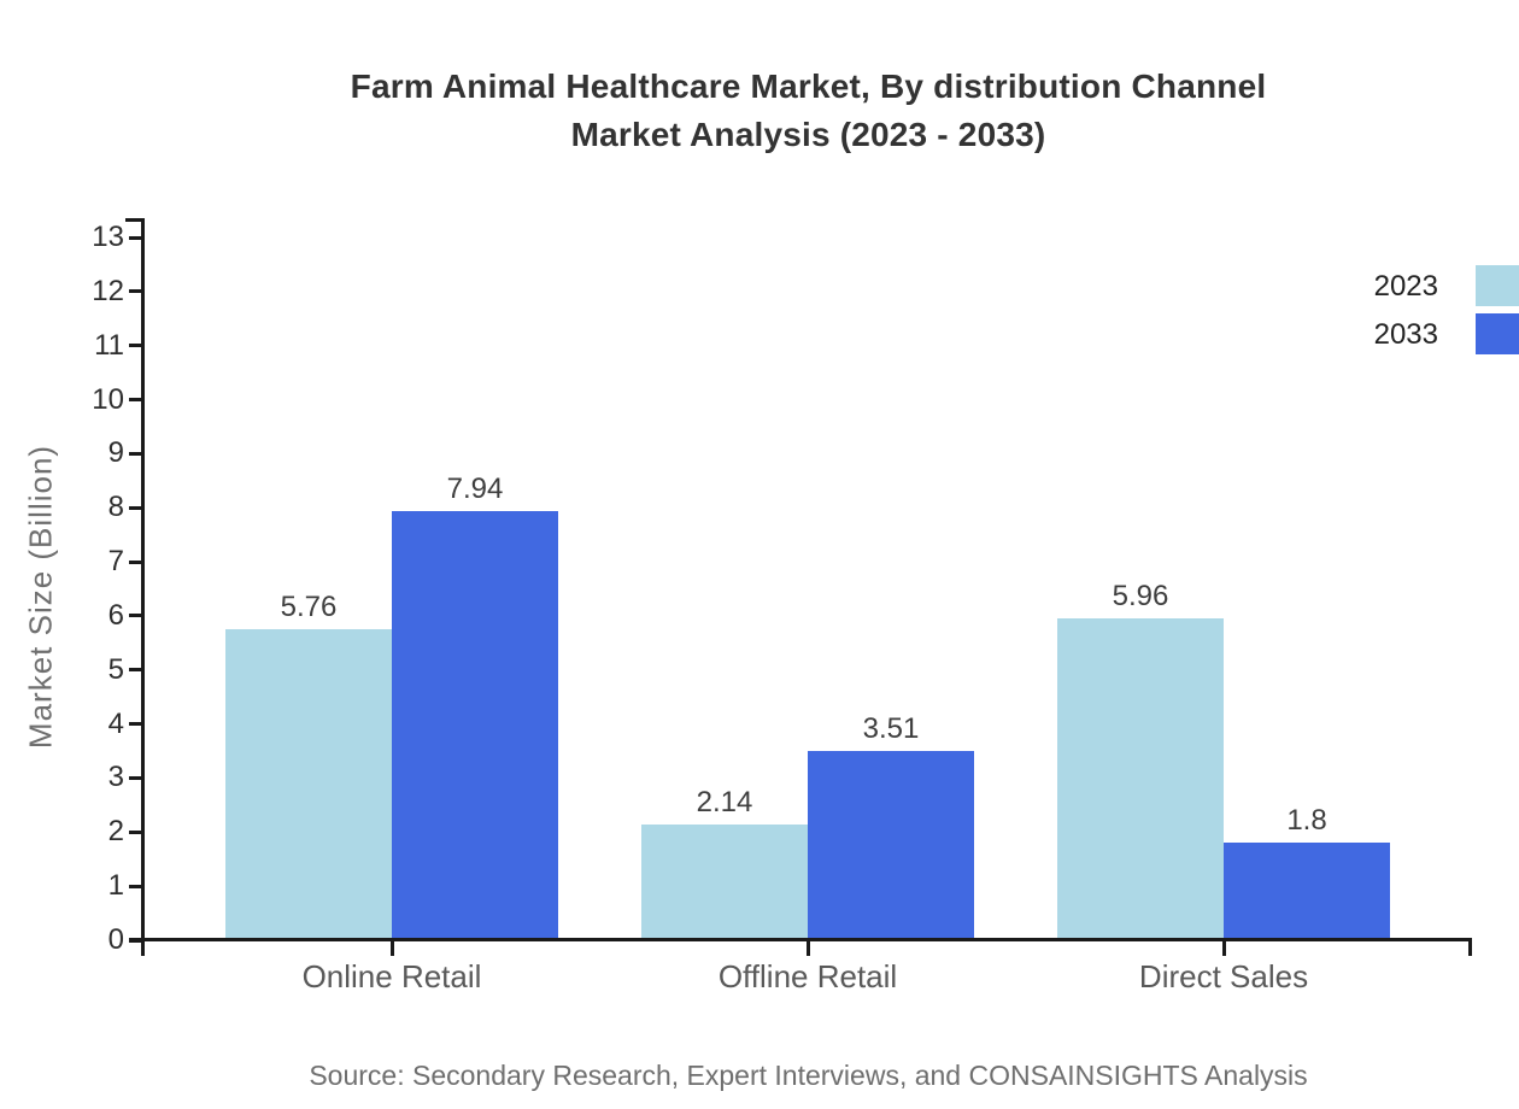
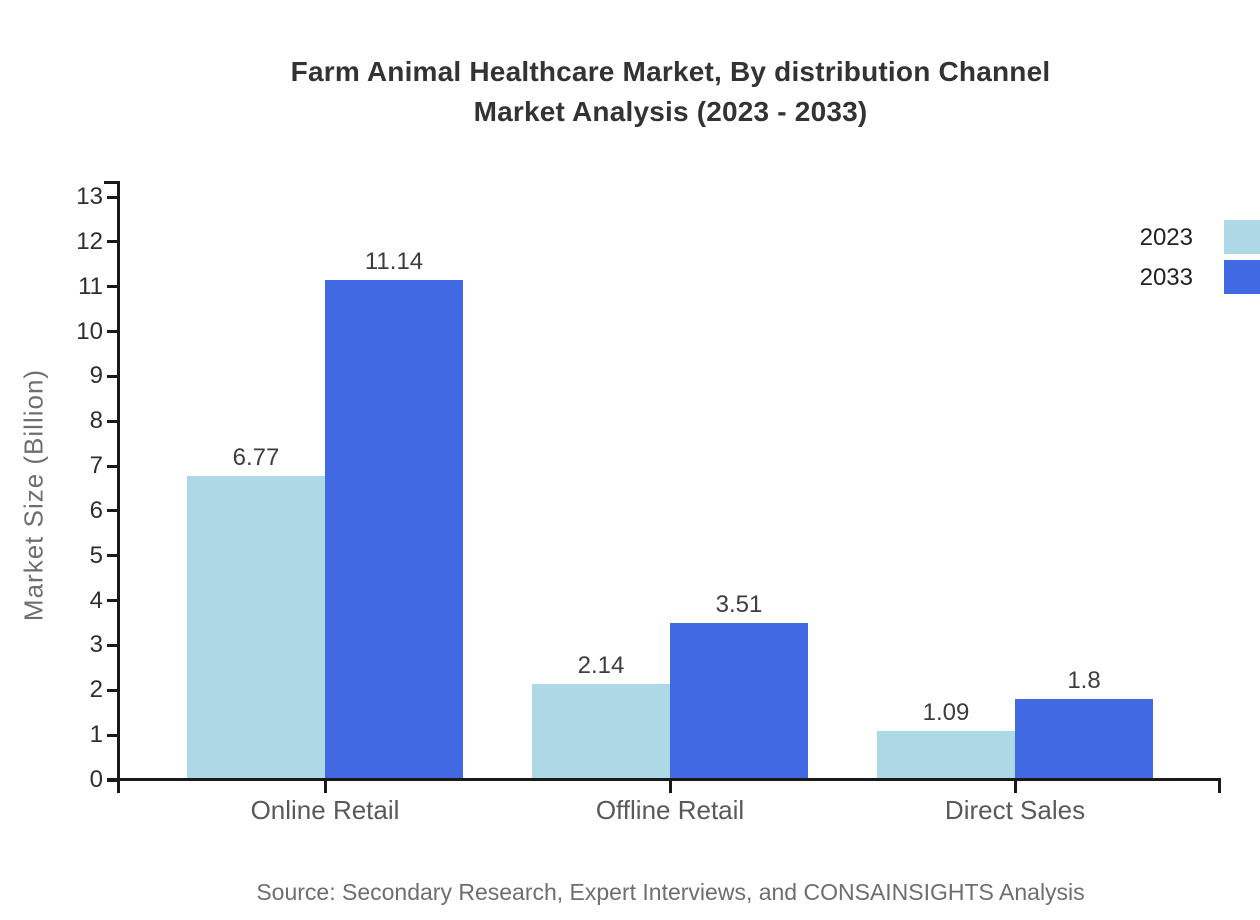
2023/Online Retail: 5.76 -> 6.77
2033/Online Retail: 7.94 -> 11.14
2023/Direct Sales: 5.96 -> 1.09
